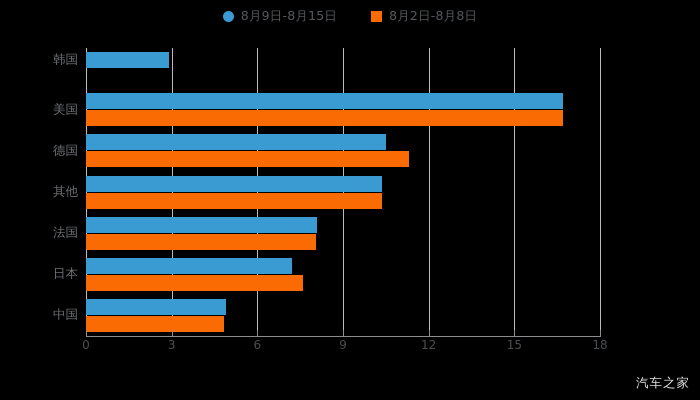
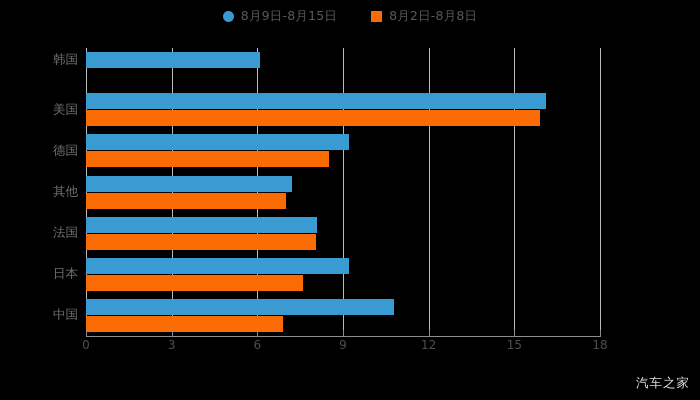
8月9日-8月15日/韩国: 2.9 -> 6.1
8月9日-8月15日/美国: 16.7 -> 16.1
8月2日-8月8日/美国: 16.7 -> 15.9
8月9日-8月15日/德国: 10.5 -> 9.2
8月2日-8月8日/德国: 11.3 -> 8.5
8月9日-8月15日/其他: 10.3 -> 7.2
8月2日-8月8日/其他: 10.3 -> 7.0
8月9日-8月15日/日本: 7.2 -> 9.2
8月9日-8月15日/中国: 4.9 -> 10.8
8月2日-8月8日/中国: 4.8 -> 6.9
